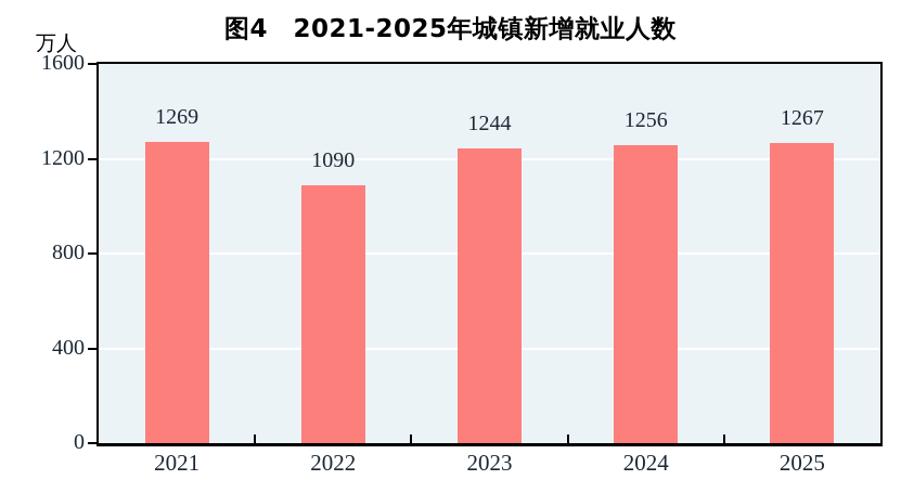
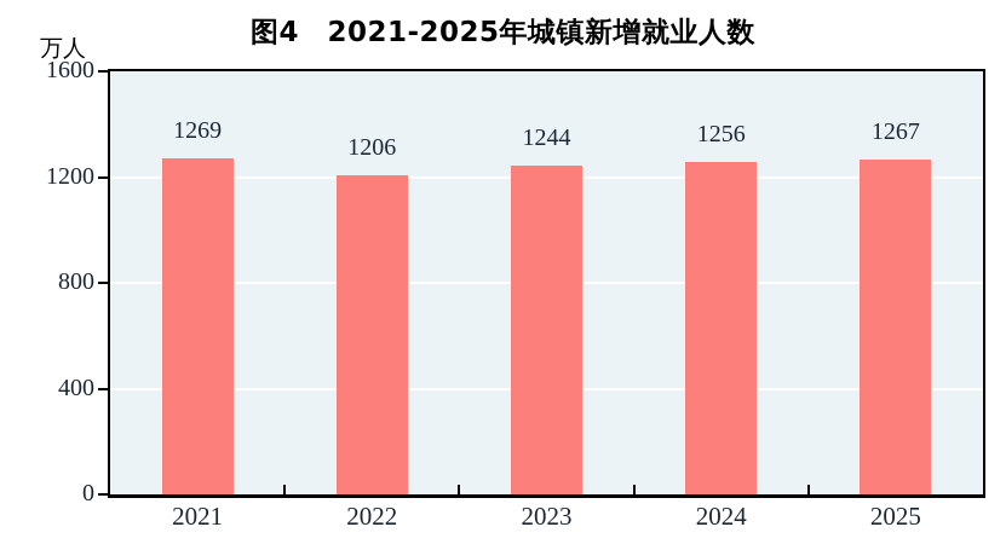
2022: 1090 -> 1206
